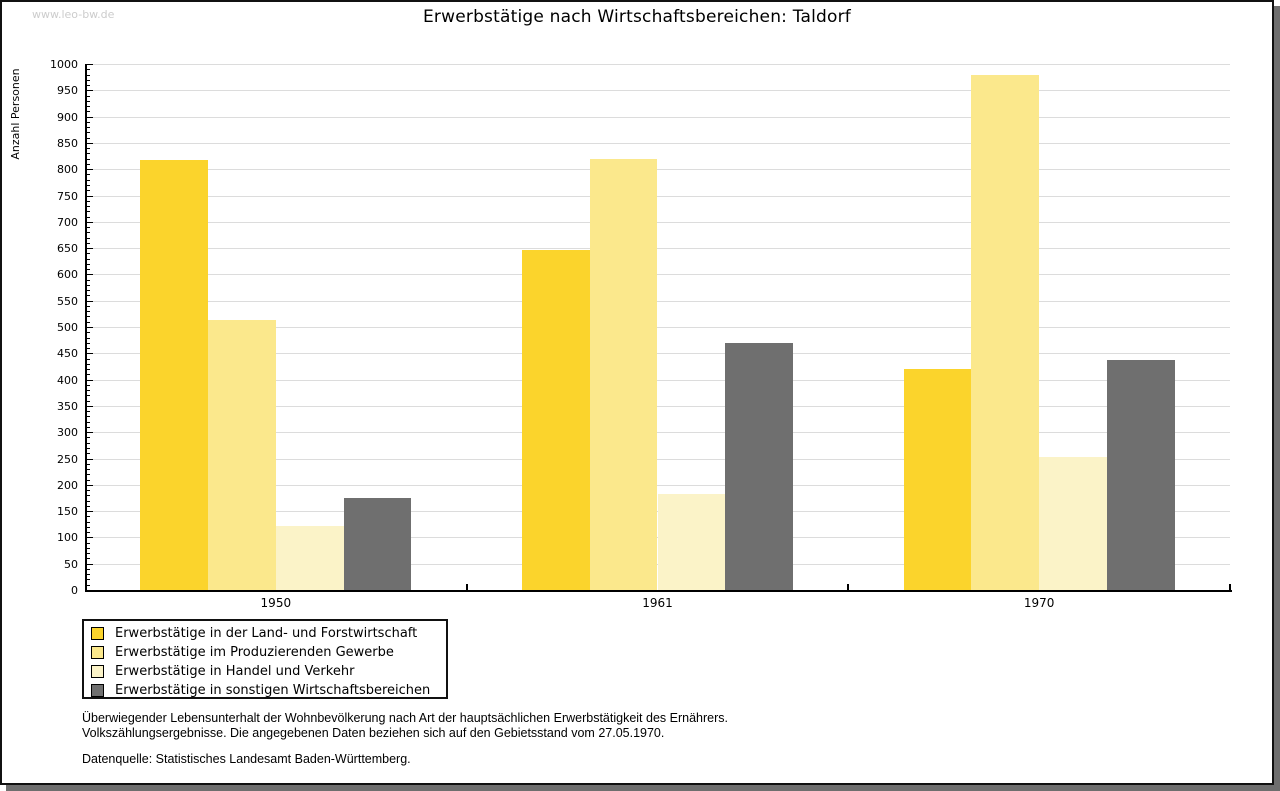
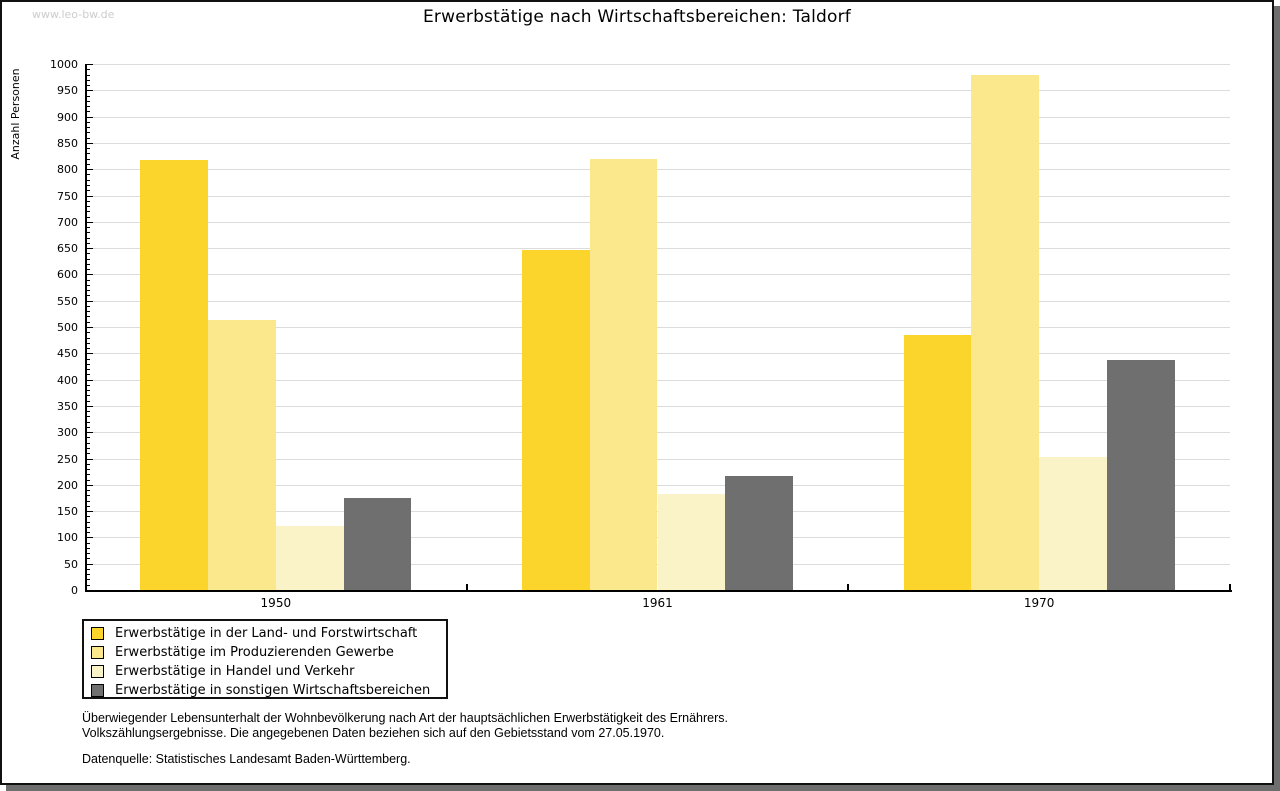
Erwerbstätige in sonstigen Wirtschaftsbereichen/1961: 470 -> 220
Erwerbstätige in der Land- und Forstwirtschaft/1970: 420 -> 480
